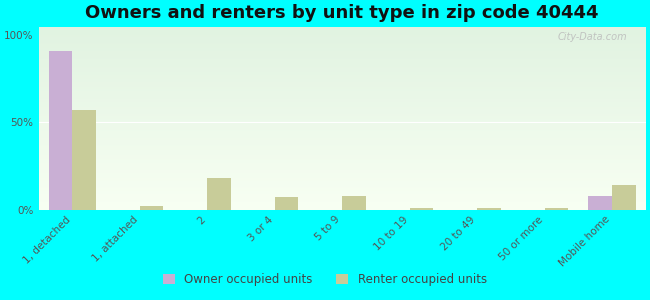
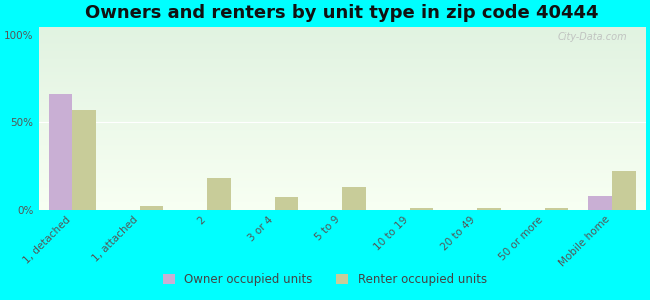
Owner occupied units/1, detached: 91% -> 66%
Renter occupied units/5 to 9: 8% -> 13%
Renter occupied units/Mobile home: 14% -> 22%
